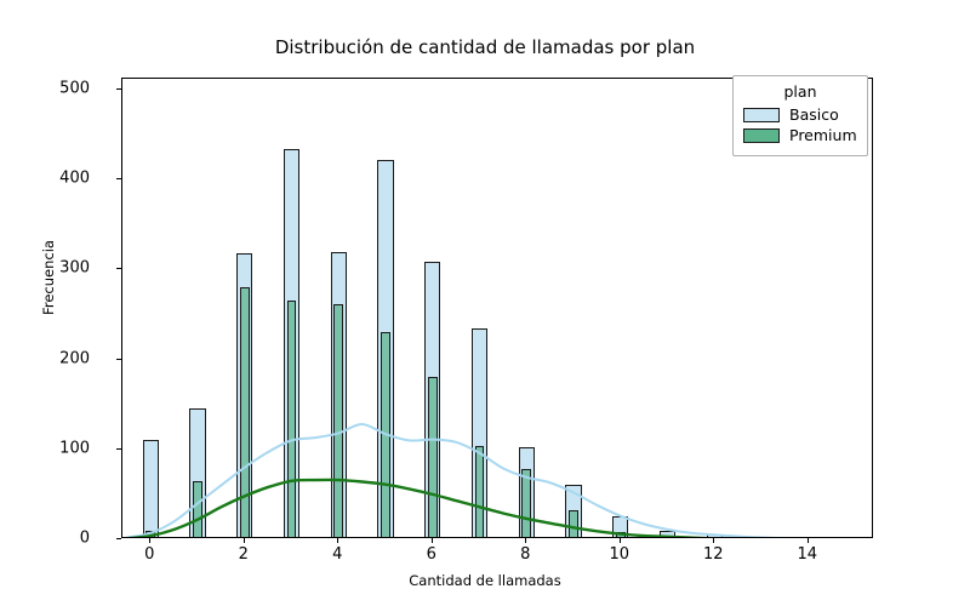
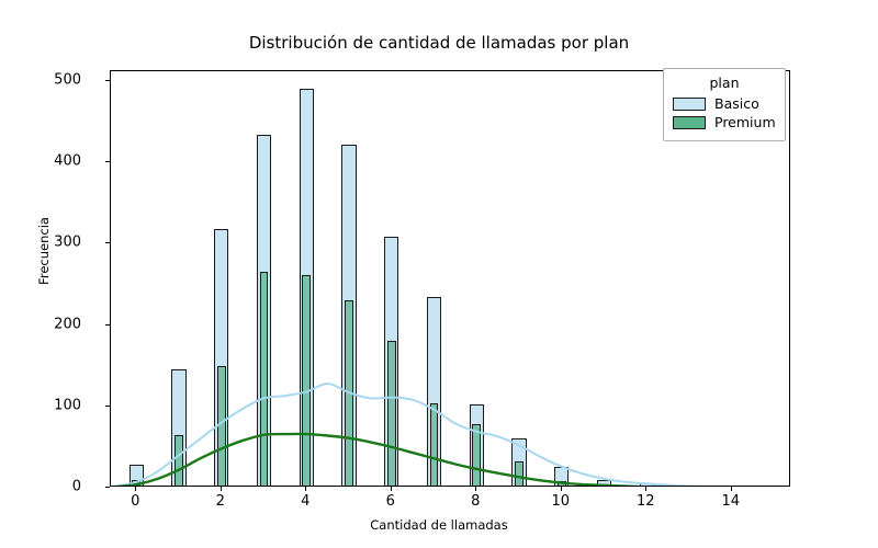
Basico/0: 110 -> 30
Premium/2: 280 -> 150
Basico/4: 320 -> 490
